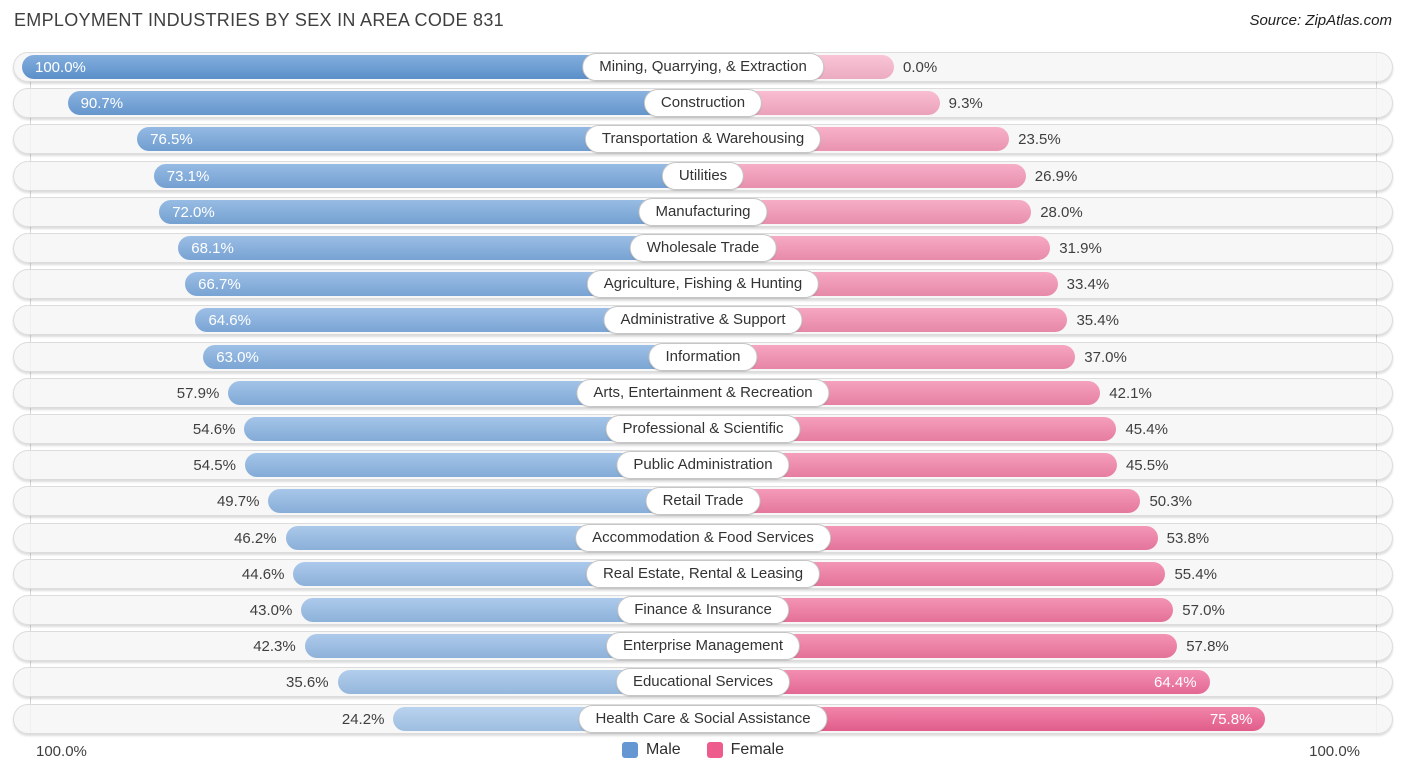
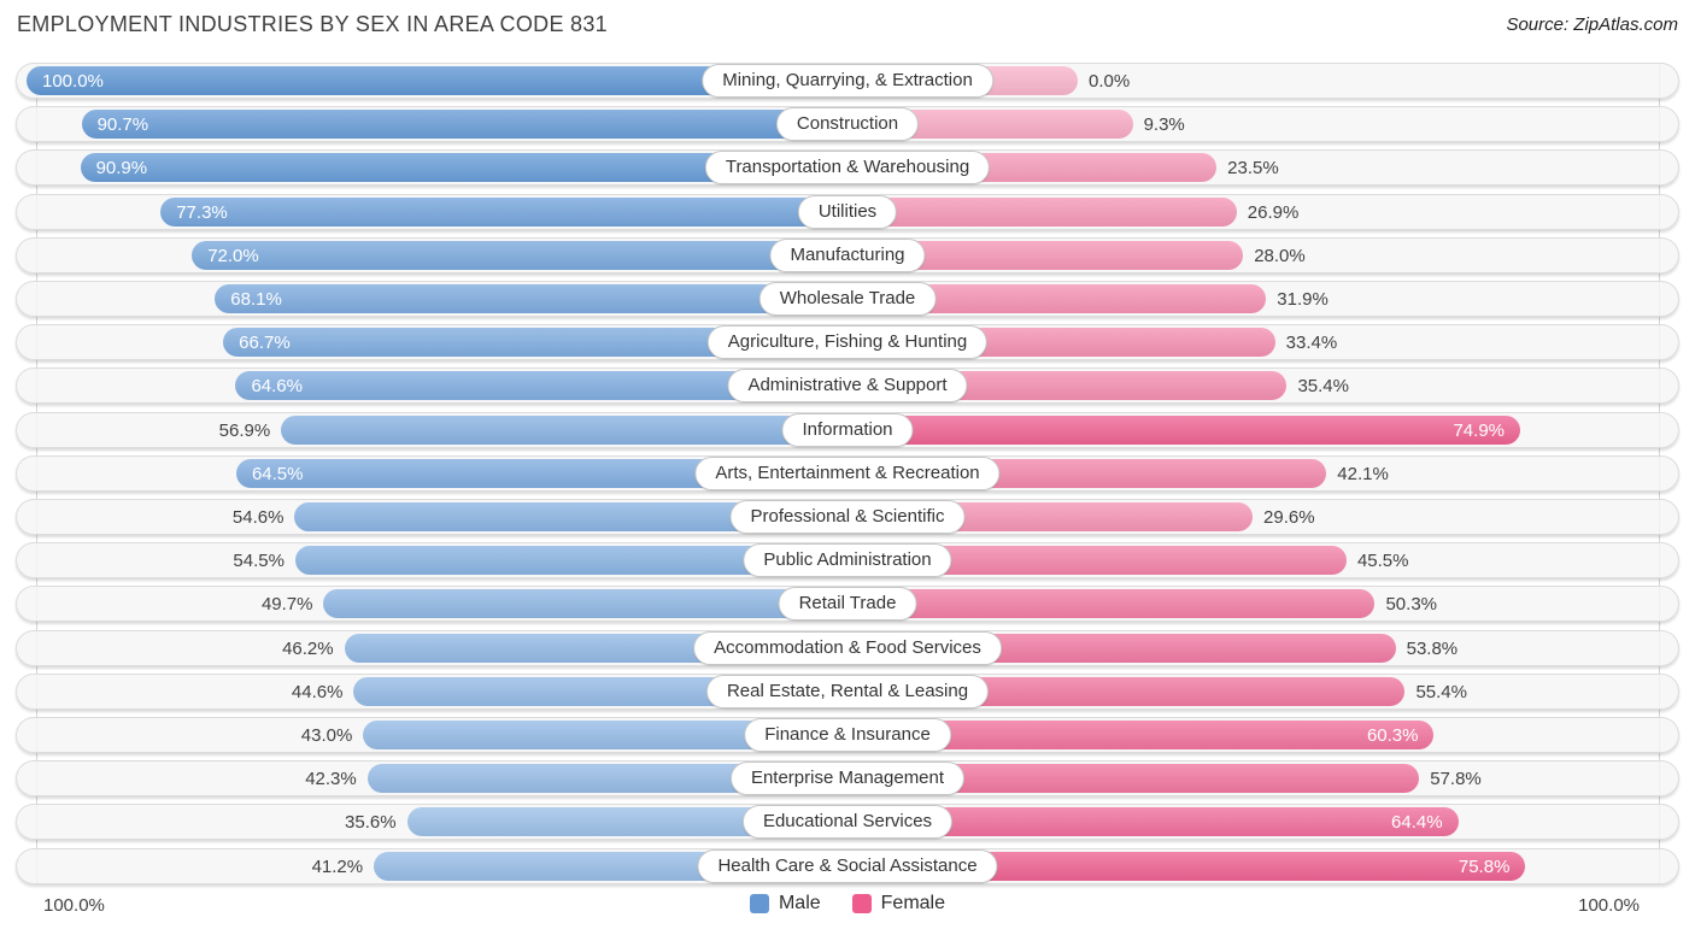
Male/Transportation & Warehousing: 76.5% -> 90.9%
Male/Utilities: 73.1% -> 77.3%
Male/Information: 63.0% -> 56.9%
Female/Information: 37.0% -> 74.9%
Male/Arts, Entertainment & Recreation: 57.9% -> 64.5%
Female/Professional & Scientific: 45.4% -> 29.6%
Female/Finance & Insurance: 57.0% -> 60.3%
Male/Health Care & Social Assistance: 24.2% -> 41.2%
